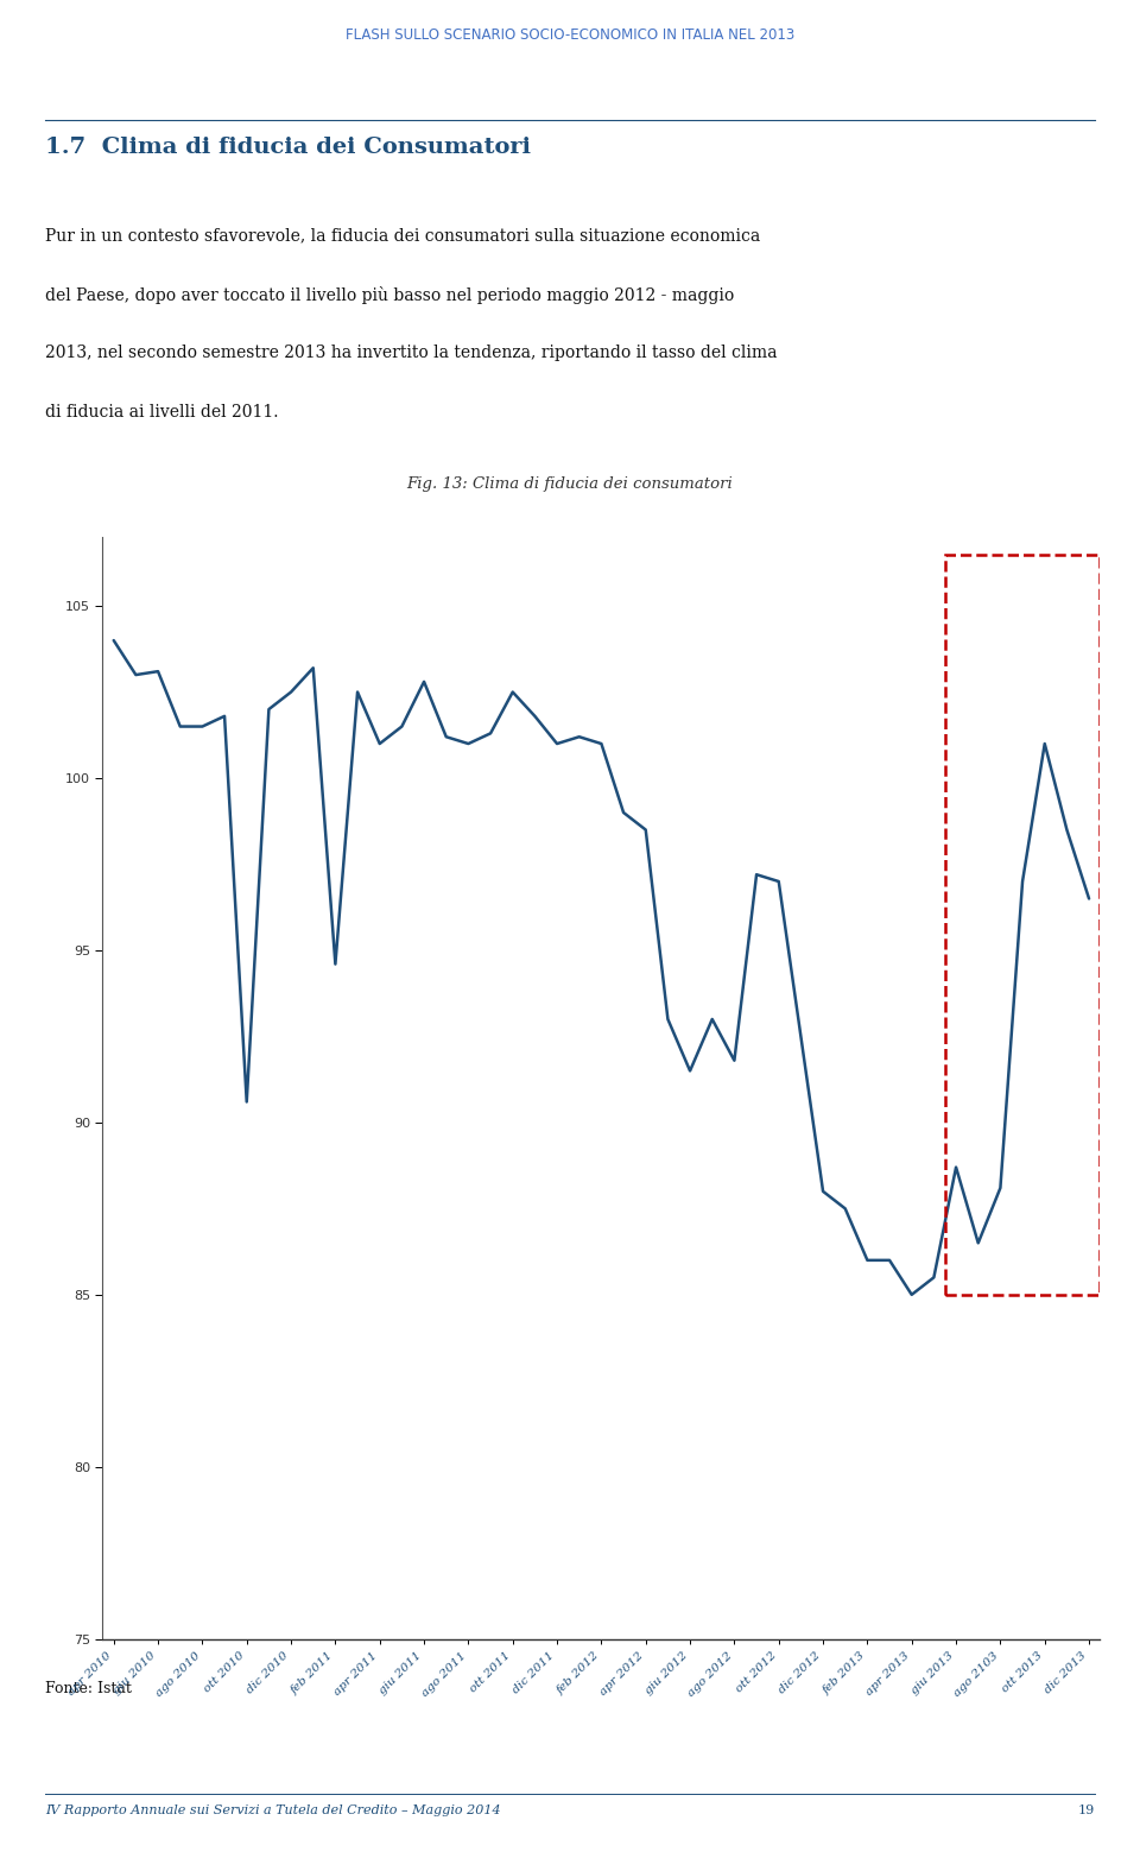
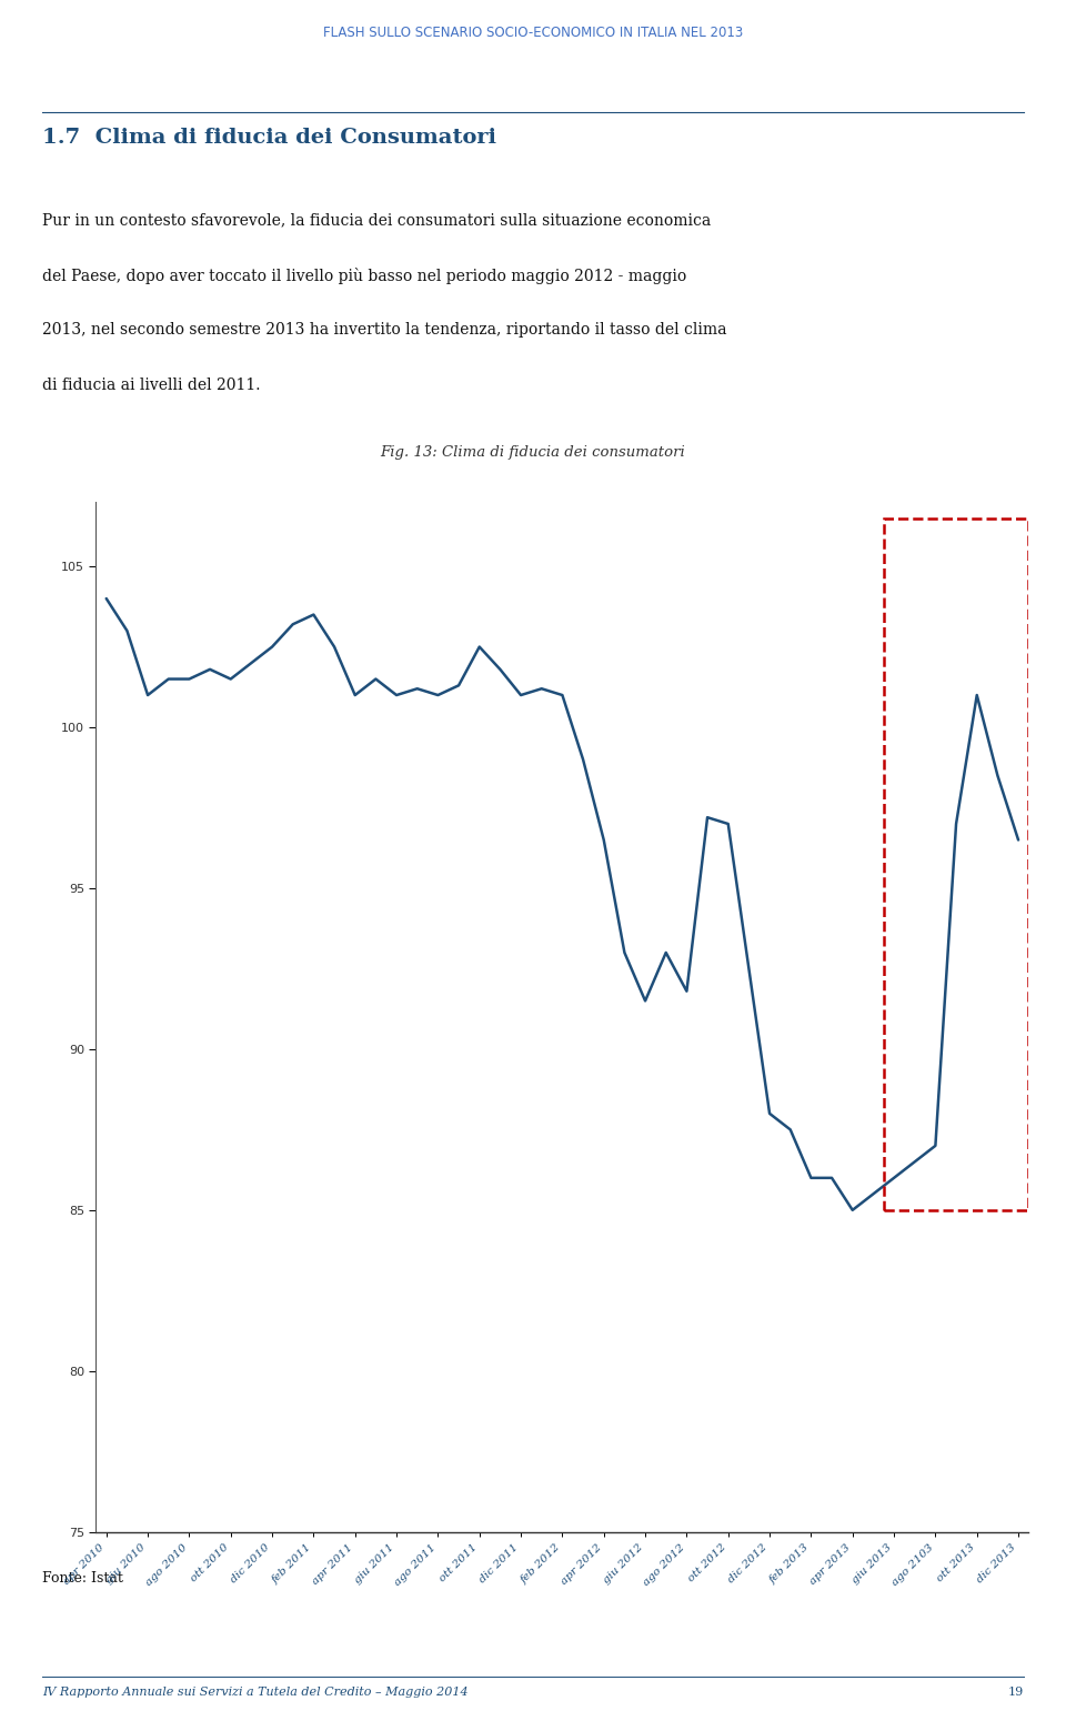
giu 2010: 103.1 -> 101.0
ott 2010: 90.6 -> 101.5
feb 2011: 94.6 -> 103.5
giu 2011: 102.8 -> 101.0
apr 2012: 98.5 -> 96.5
giu 2013: 88.7 -> 86.0
ago 2103: 88.1 -> 87.0
